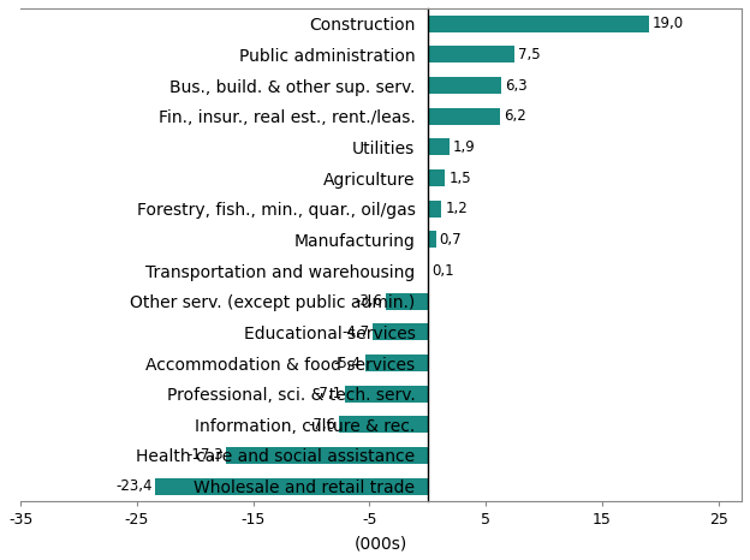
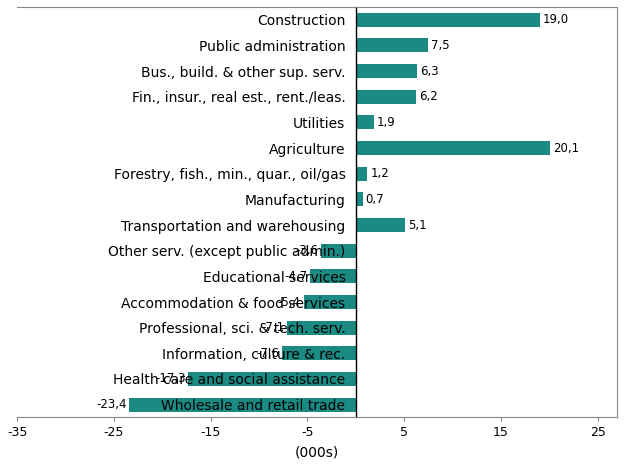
Agriculture: 1,5 -> 20,1
Transportation and warehousing: 0,1 -> 5,1
